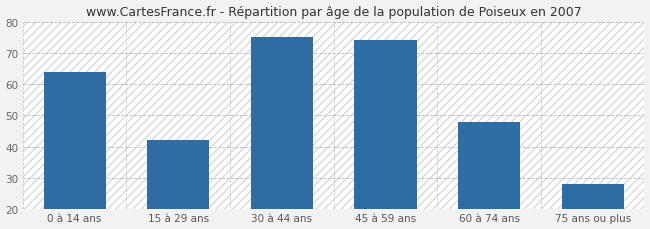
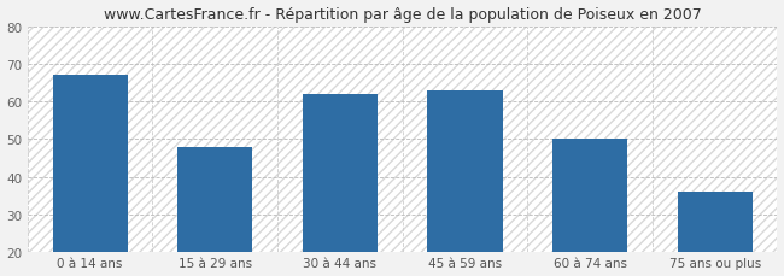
0 à 14 ans: 64 -> 67
15 à 29 ans: 42 -> 48
30 à 44 ans: 75 -> 62
45 à 59 ans: 74 -> 63
60 à 74 ans: 48 -> 50
75 ans ou plus: 28 -> 36
